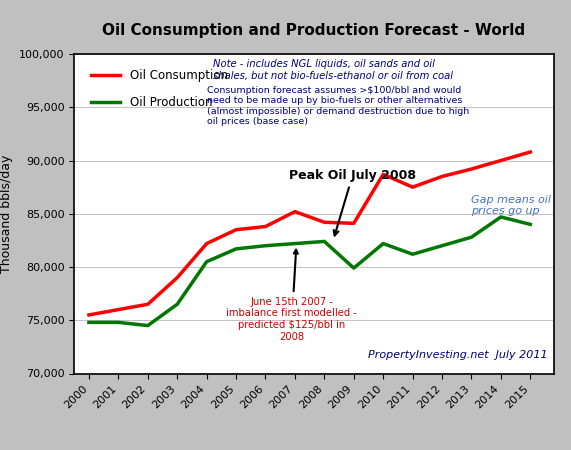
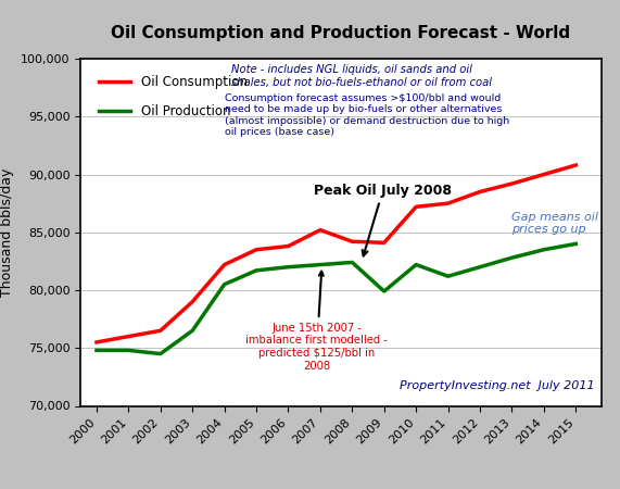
Oil Consumption/2010: 88,700 -> 87,200
Oil Production/2014: 84,700 -> 83,500
